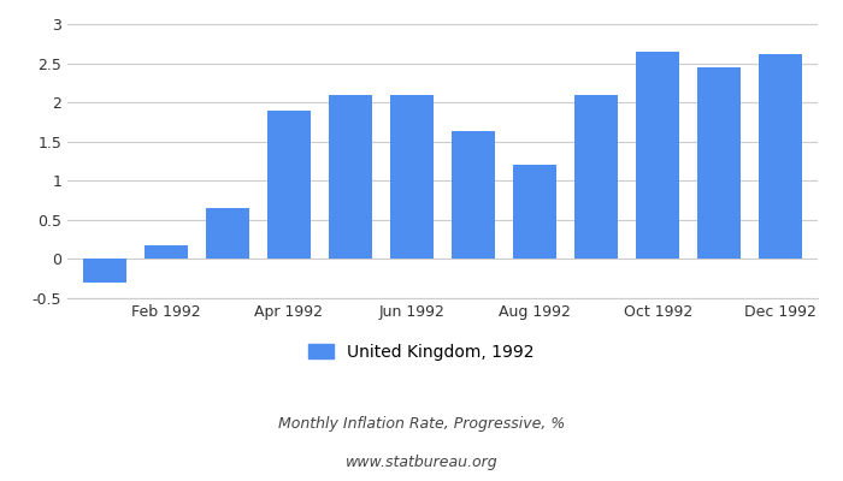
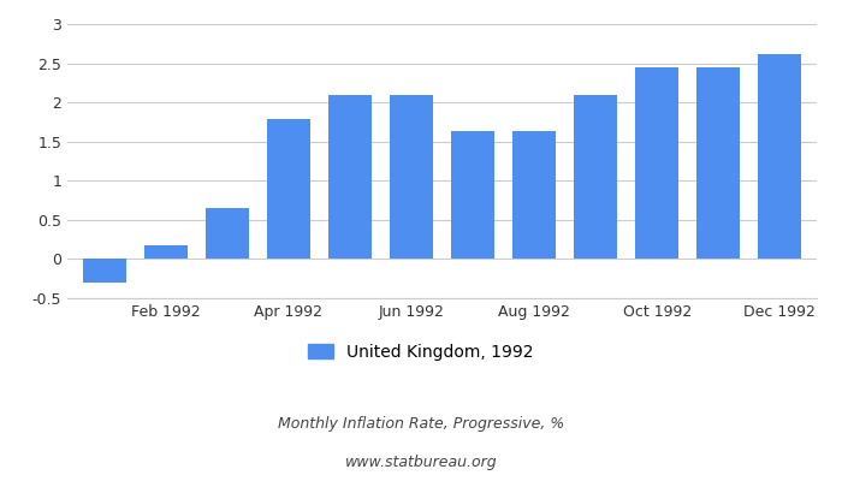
Apr 1992: 1.90 -> 1.79
Aug 1992: 1.20 -> 1.63
Oct 1992: 2.64 -> 2.44
